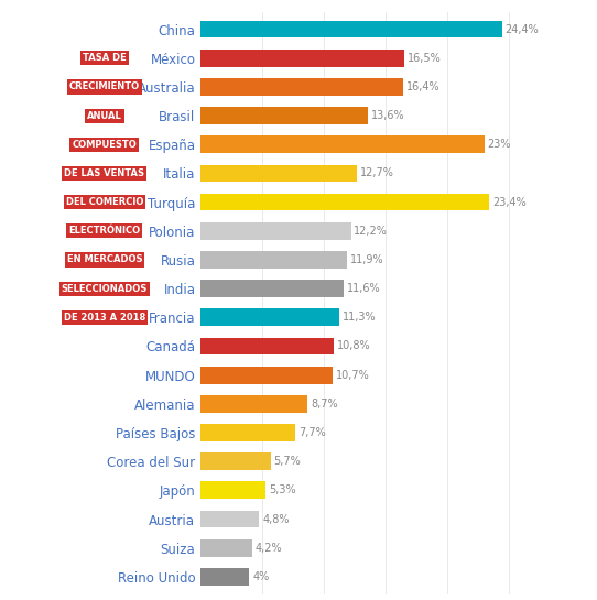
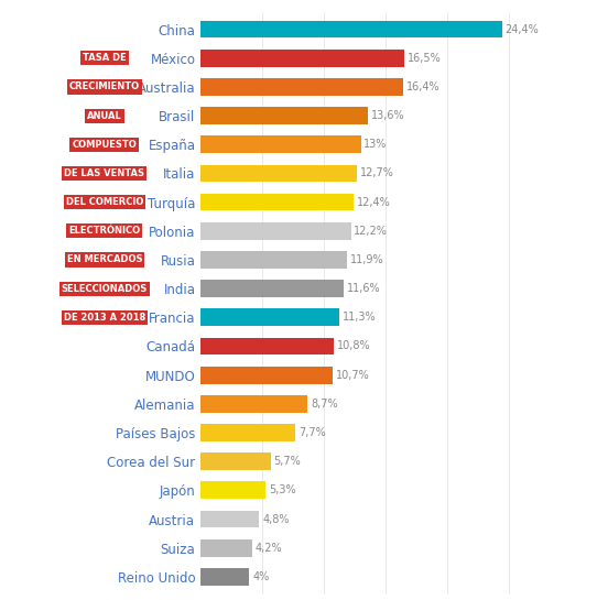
España: 23% -> 13%
Turquía: 23,4% -> 12,4%
